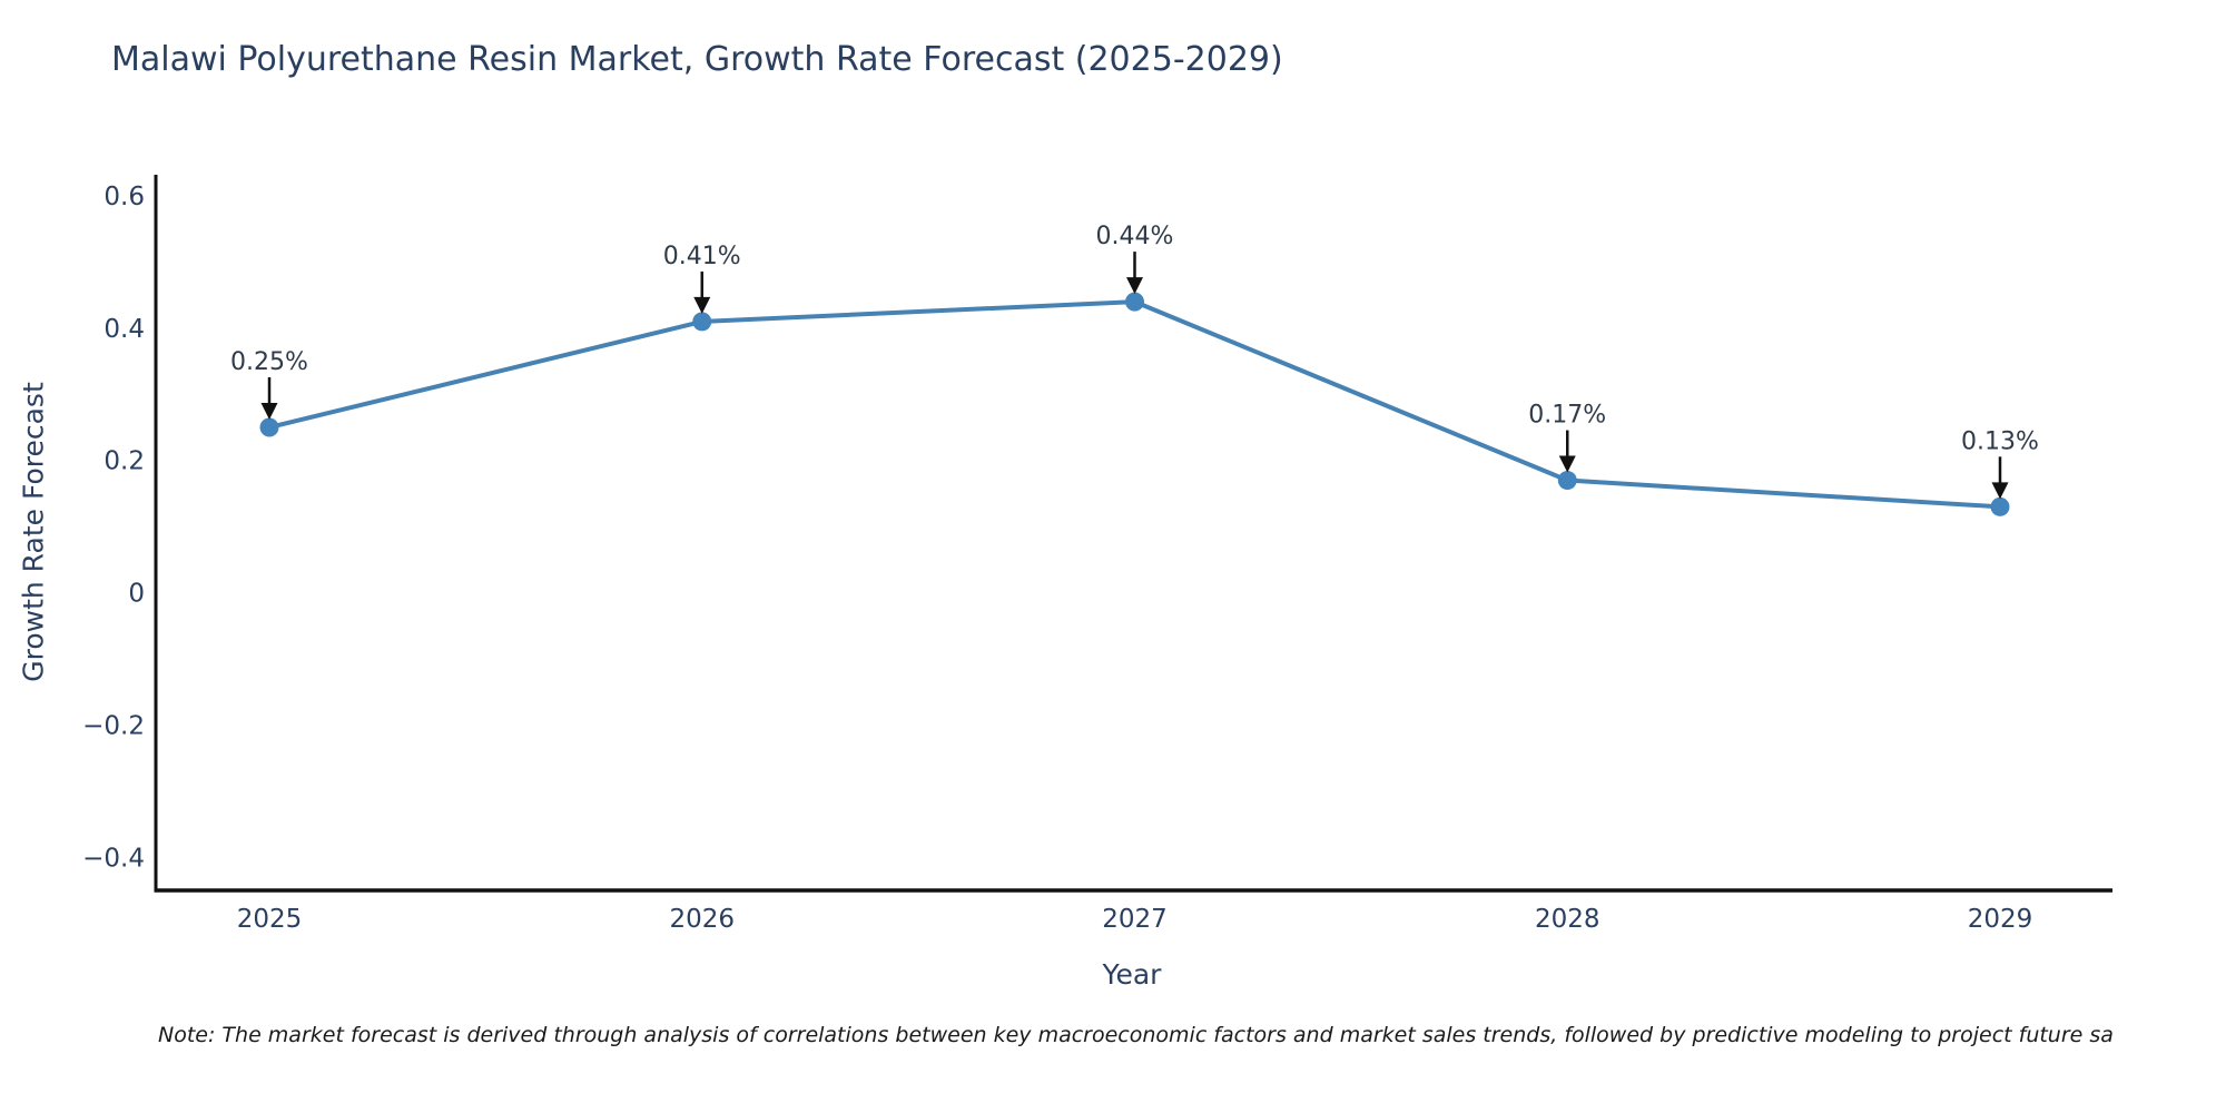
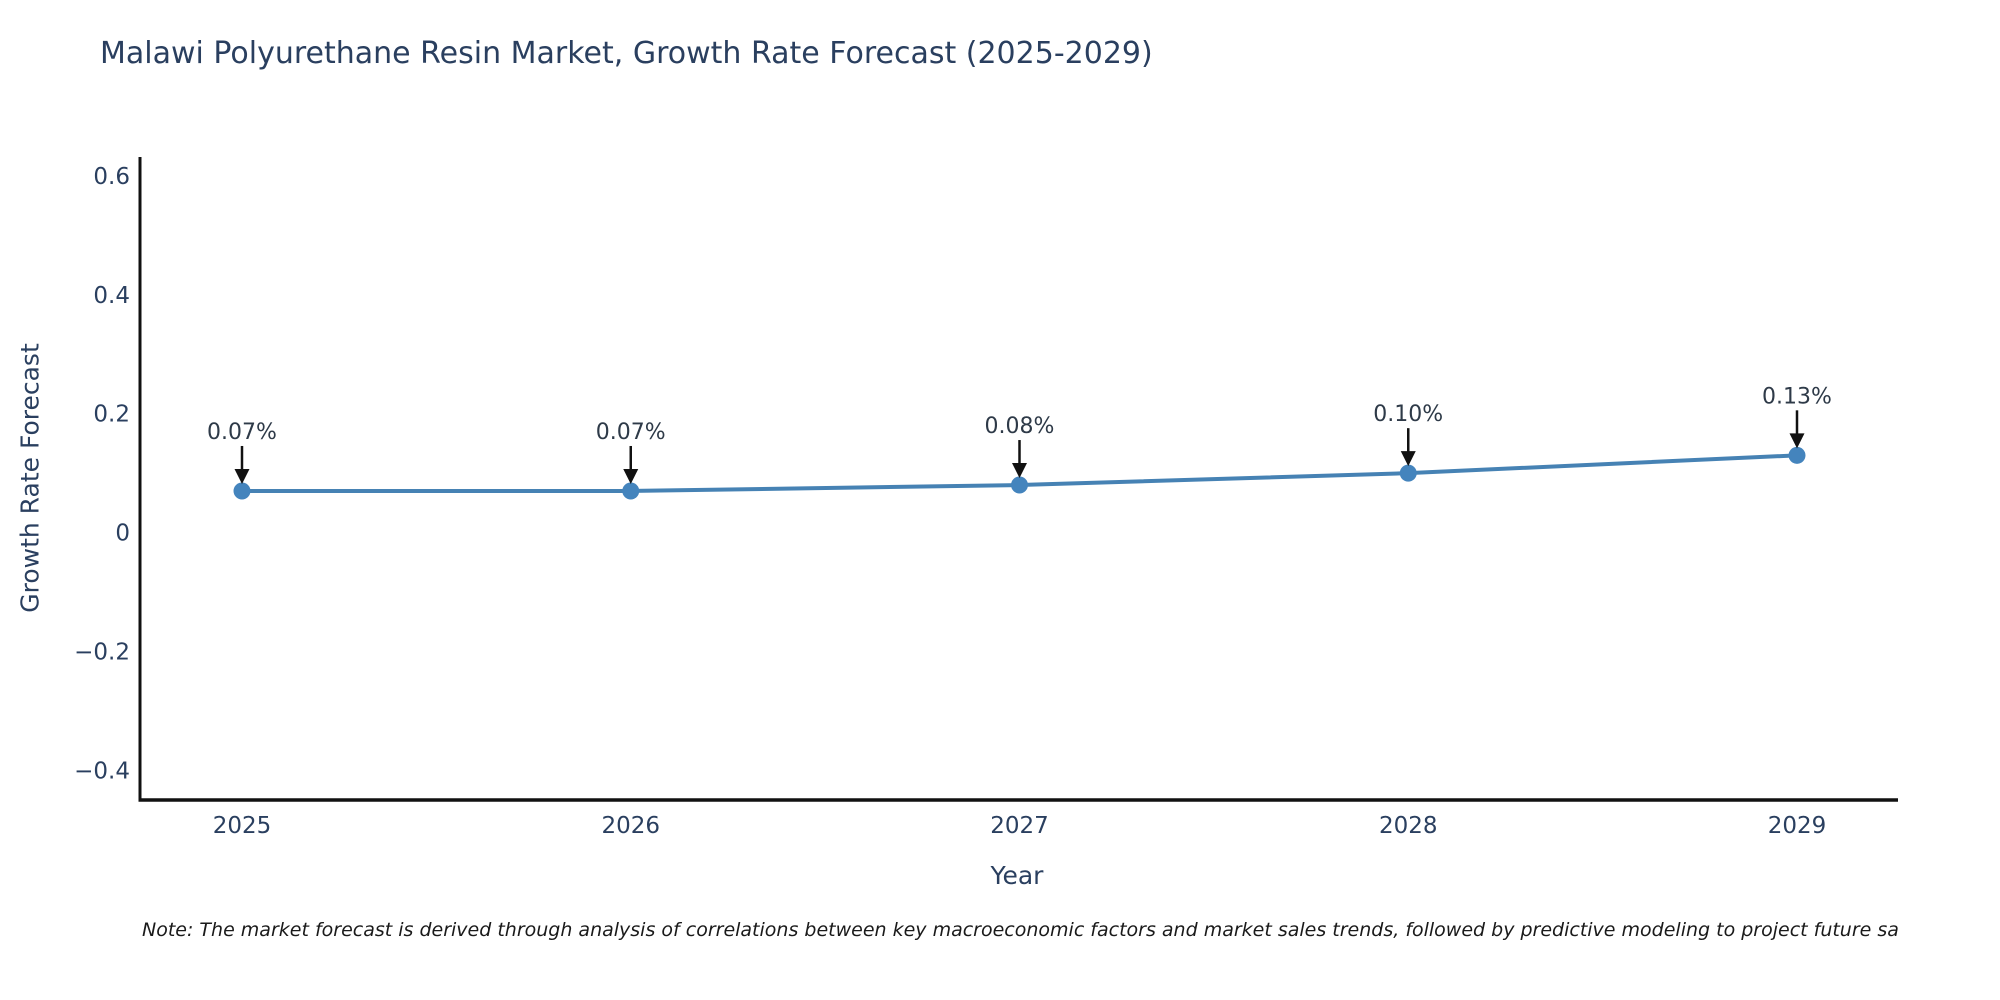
2025: 0.25% -> 0.07%
2026: 0.41% -> 0.07%
2027: 0.44% -> 0.08%
2028: 0.17% -> 0.10%
